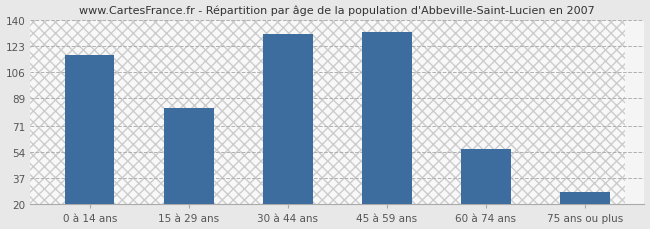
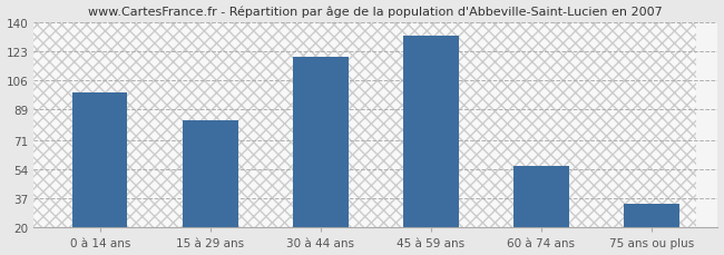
0 à 14 ans: 117 -> 99
30 à 44 ans: 131 -> 120
75 ans ou plus: 28 -> 34
